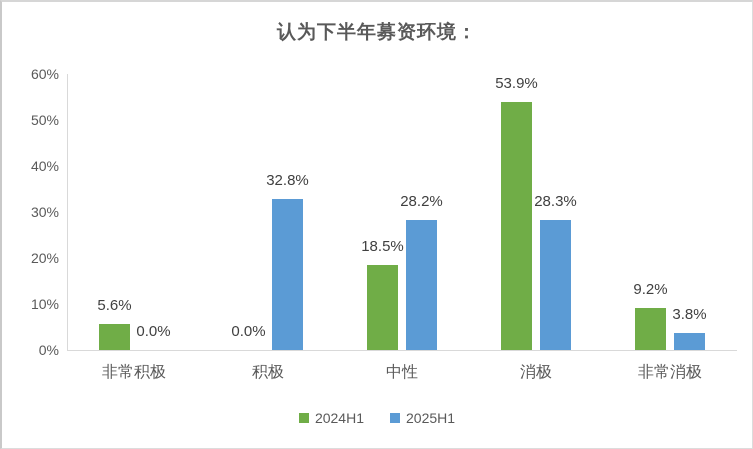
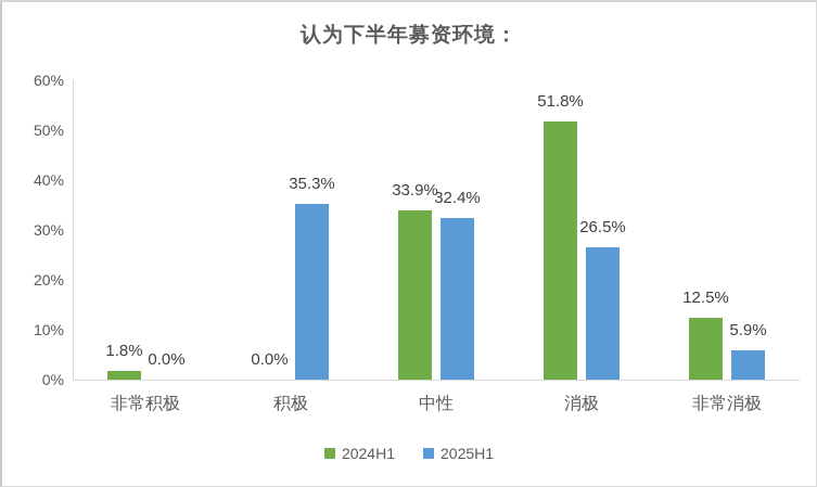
2024H1/非常积极: 5.6% -> 1.8%
2025H1/积极: 32.8% -> 35.3%
2024H1/中性: 18.5% -> 33.9%
2025H1/中性: 28.2% -> 32.4%
2024H1/消极: 53.9% -> 51.8%
2025H1/消极: 28.3% -> 26.5%
2024H1/非常消极: 9.2% -> 12.5%
2025H1/非常消极: 3.8% -> 5.9%
